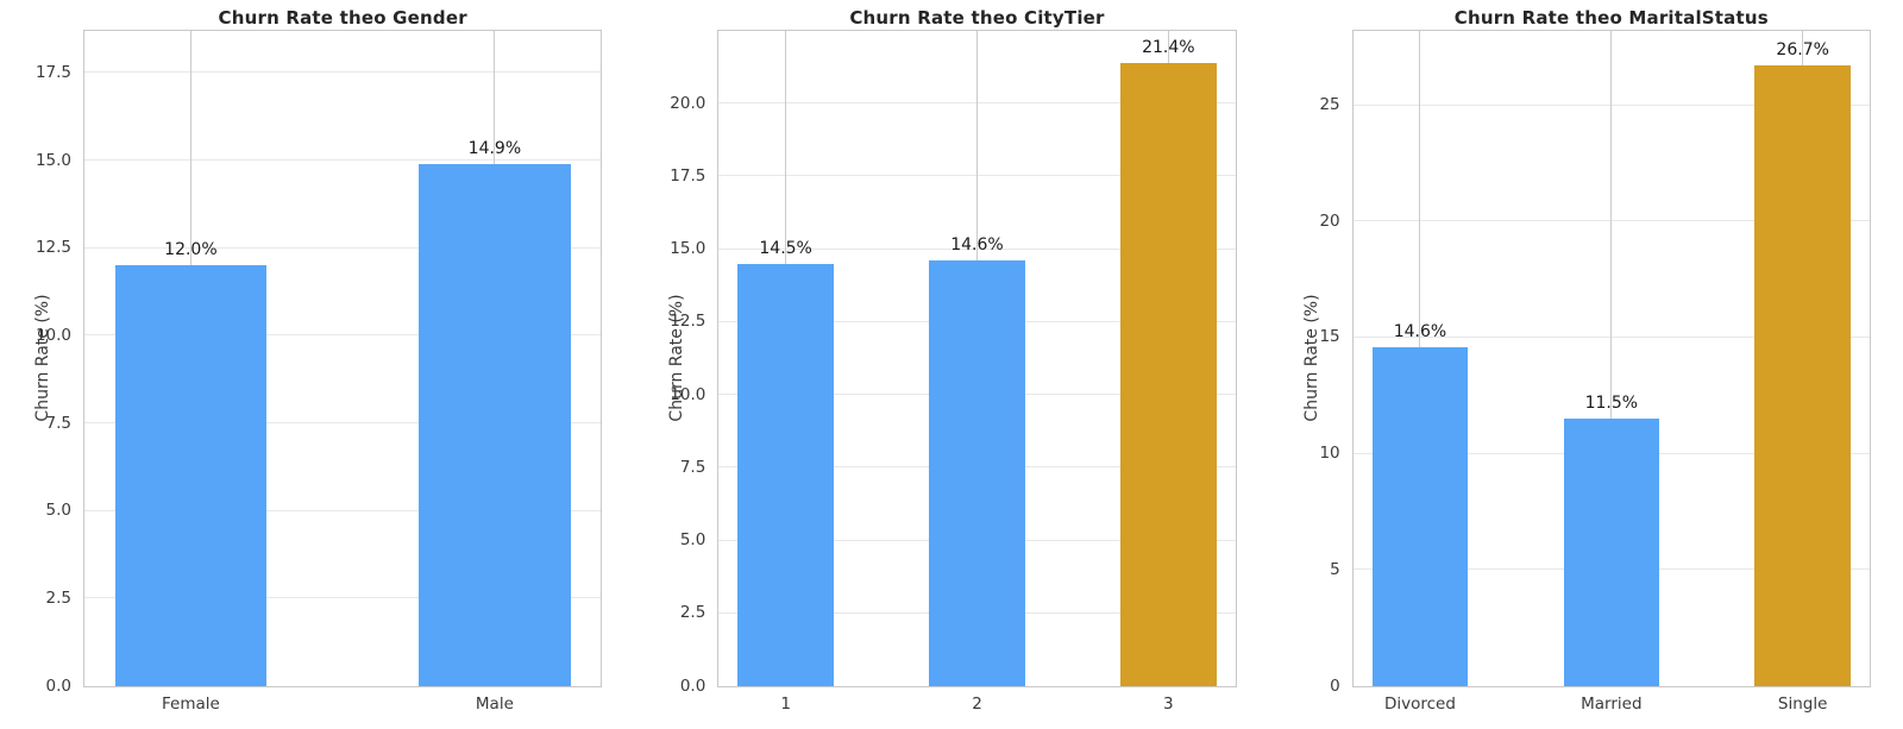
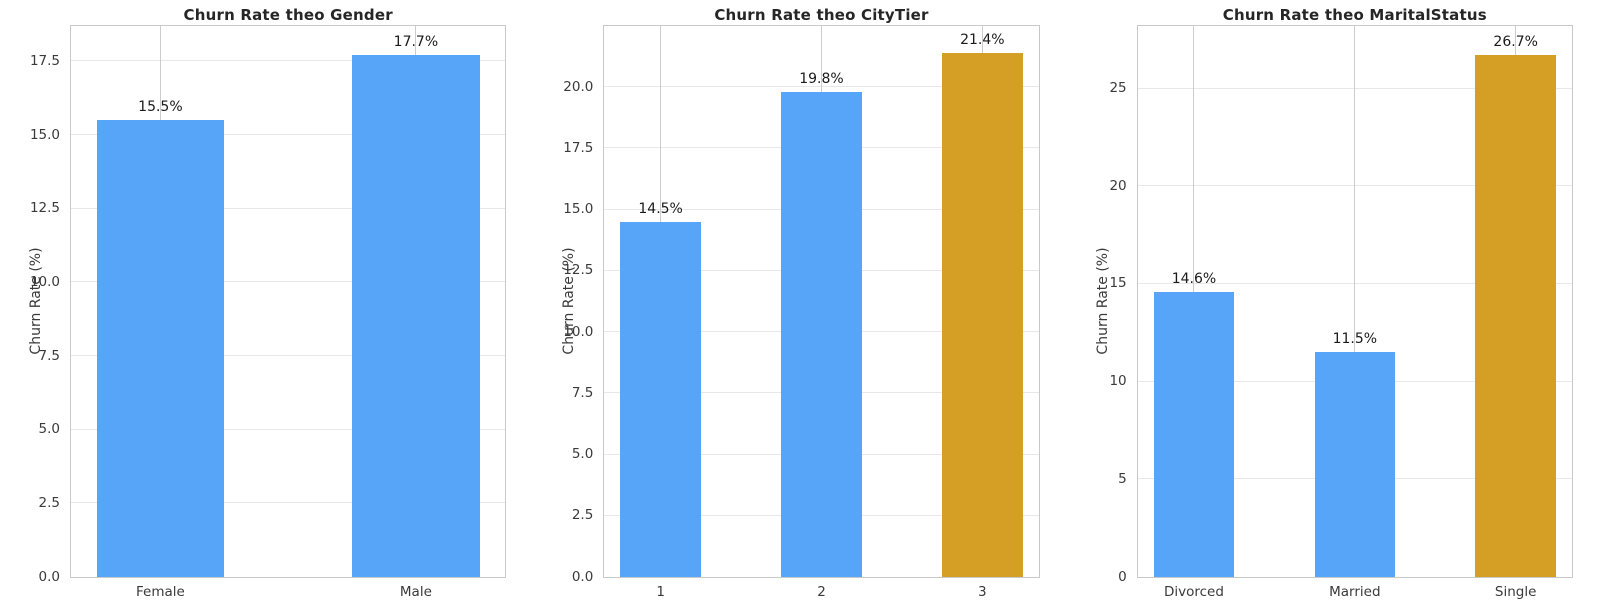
Churn Rate theo Gender/Female: 12.0% -> 15.5%
Churn Rate theo Gender/Male: 14.9% -> 17.7%
Churn Rate theo CityTier/2: 14.6% -> 19.8%
